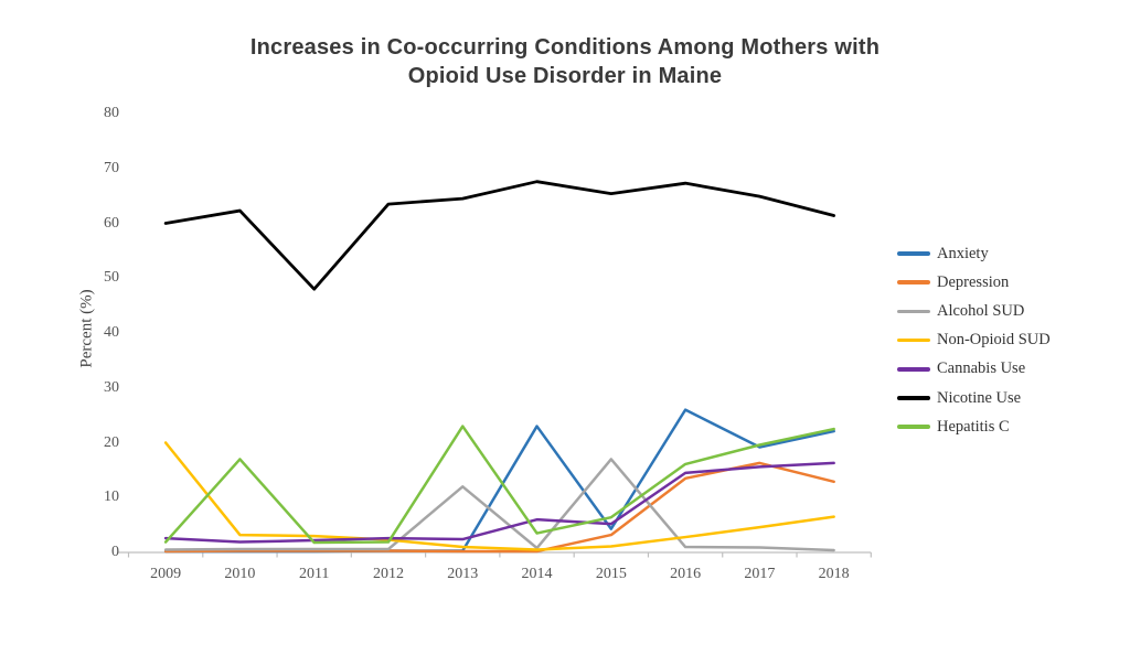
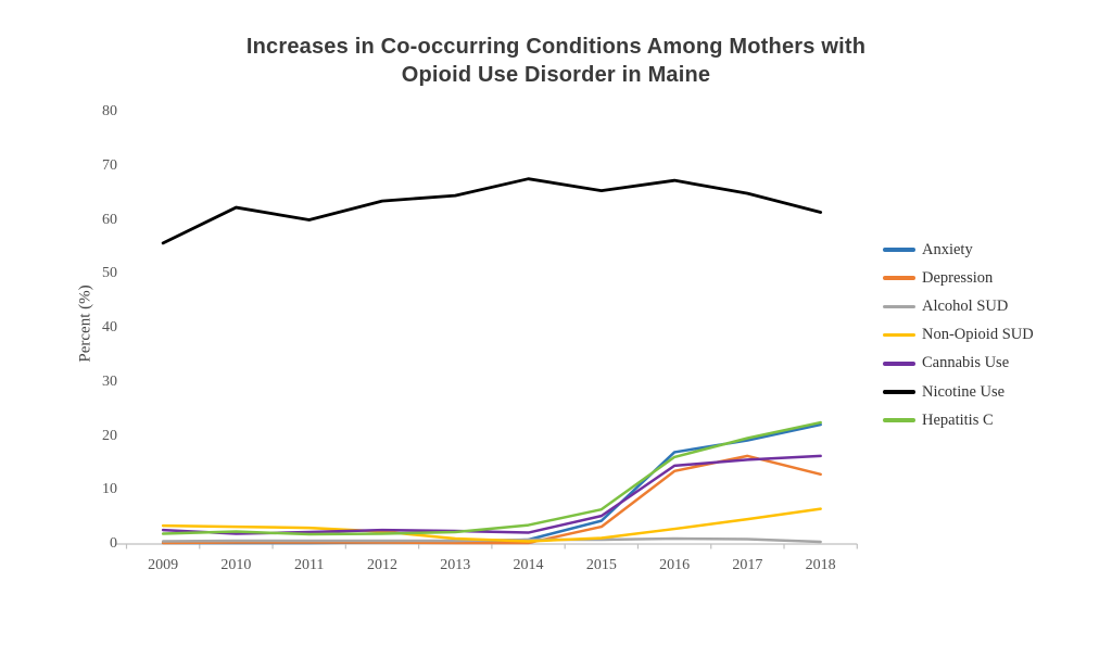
Non-Opioid SUD/2009: 20 -> 3
Nicotine Use/2009: 60 -> 56
Hepatitis C/2010: 17 -> 2
Nicotine Use/2011: 48 -> 60
Alcohol SUD/2013: 12 -> 1
Hepatitis C/2013: 23 -> 2
Anxiety/2014: 23 -> 1
Cannabis Use/2014: 6 -> 2
Alcohol SUD/2015: 17 -> 1
Anxiety/2016: 26 -> 17
